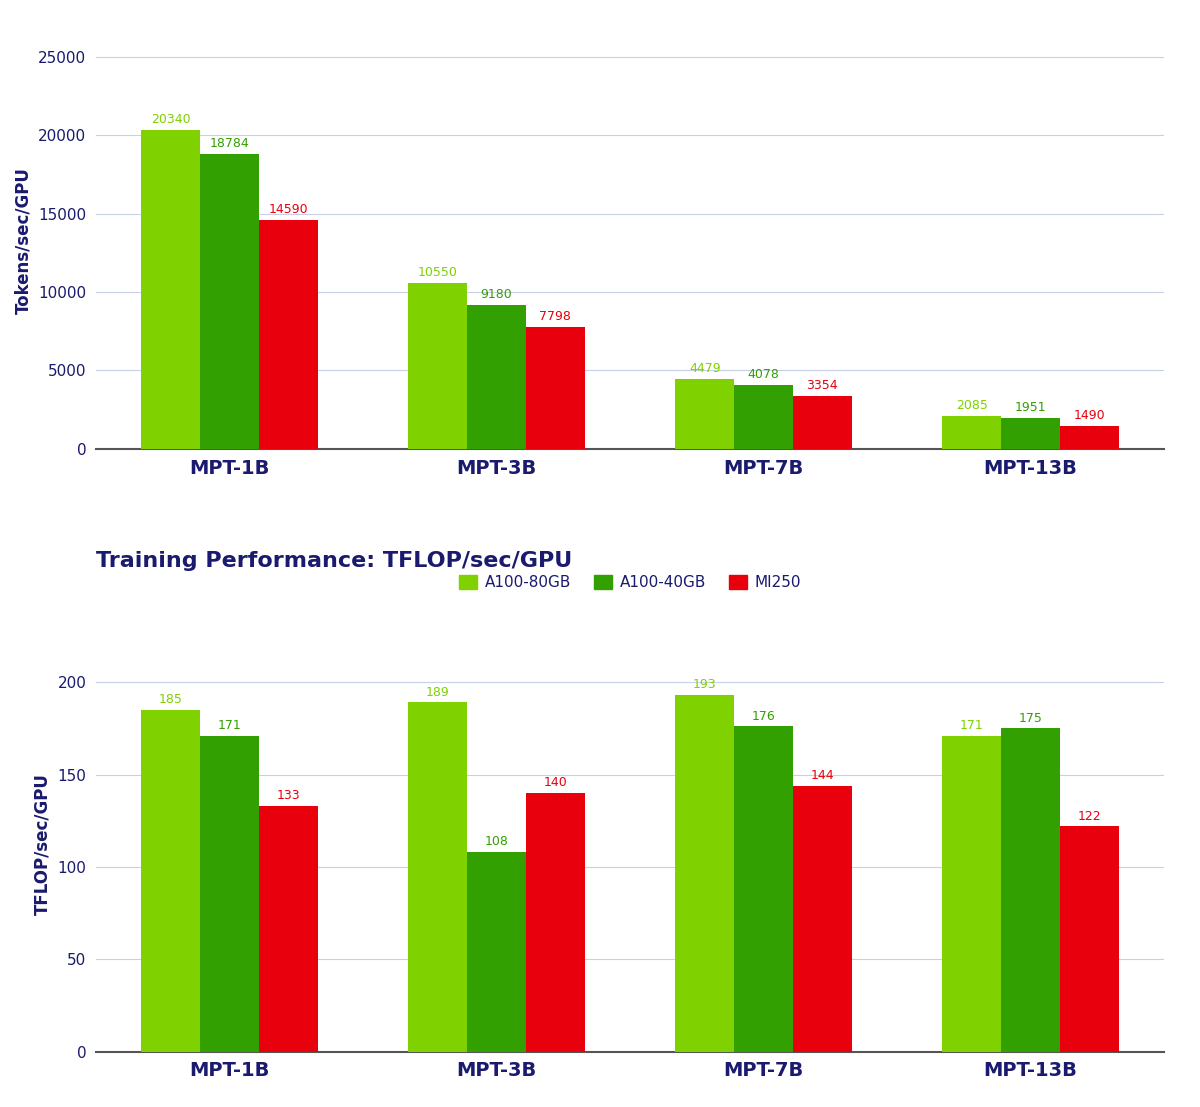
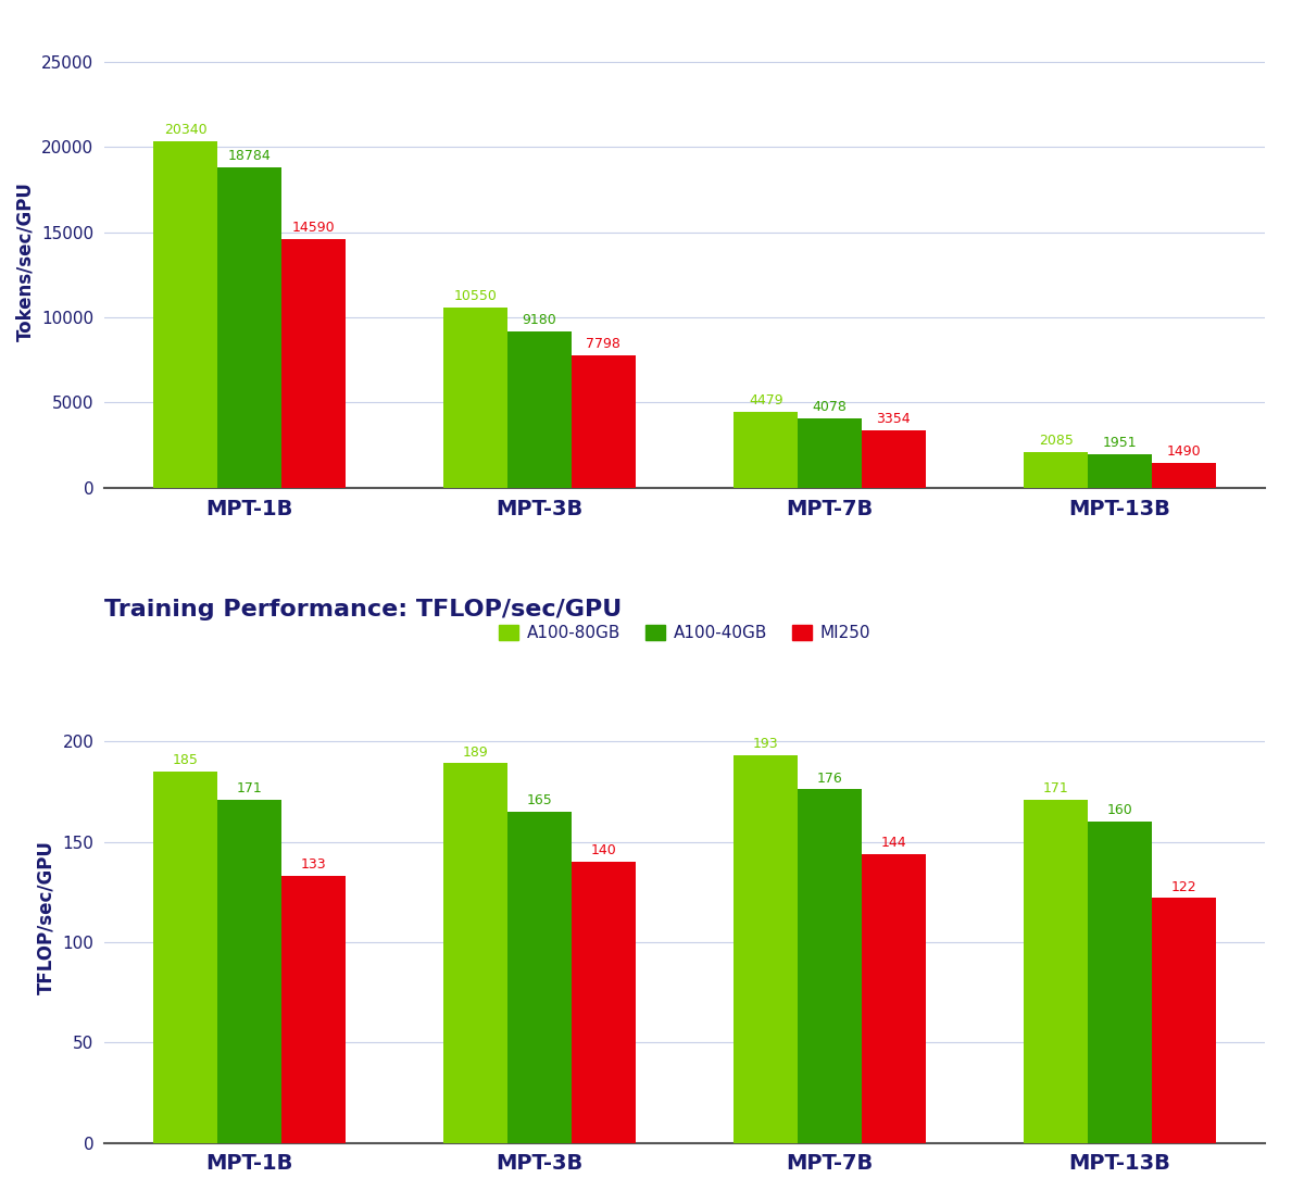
Training Performance: TFLOP/sec/GPU/A100-40GB/MPT-3B: 108 -> 165
Training Performance: TFLOP/sec/GPU/A100-40GB/MPT-13B: 175 -> 160
